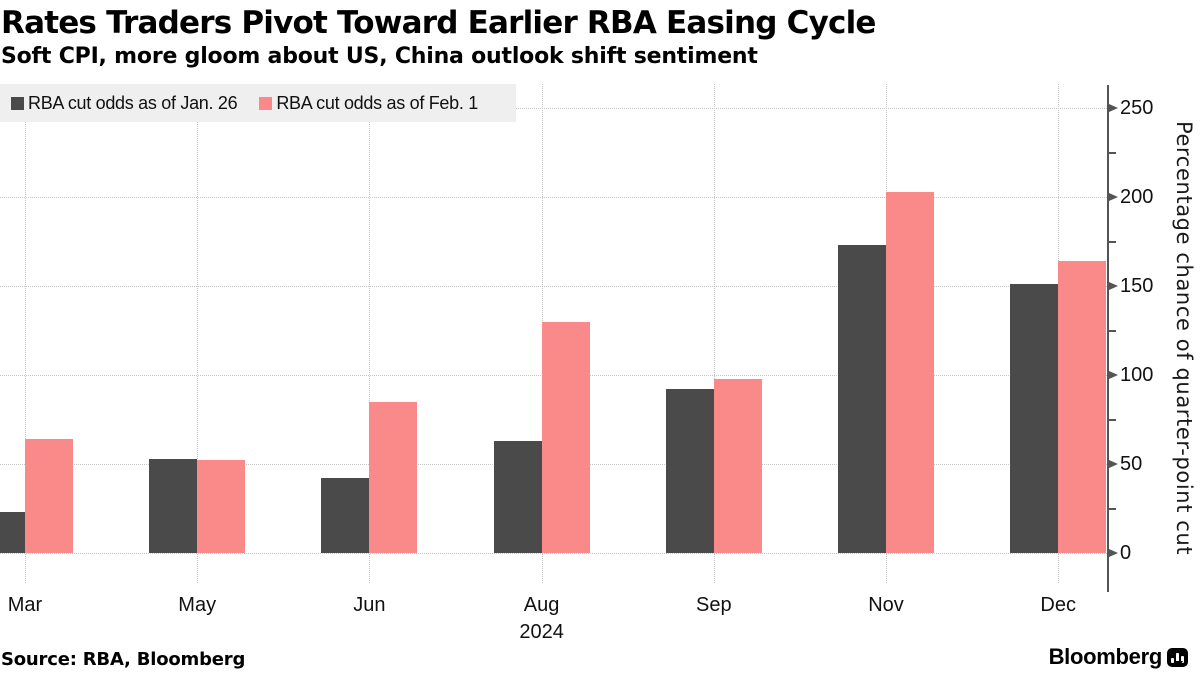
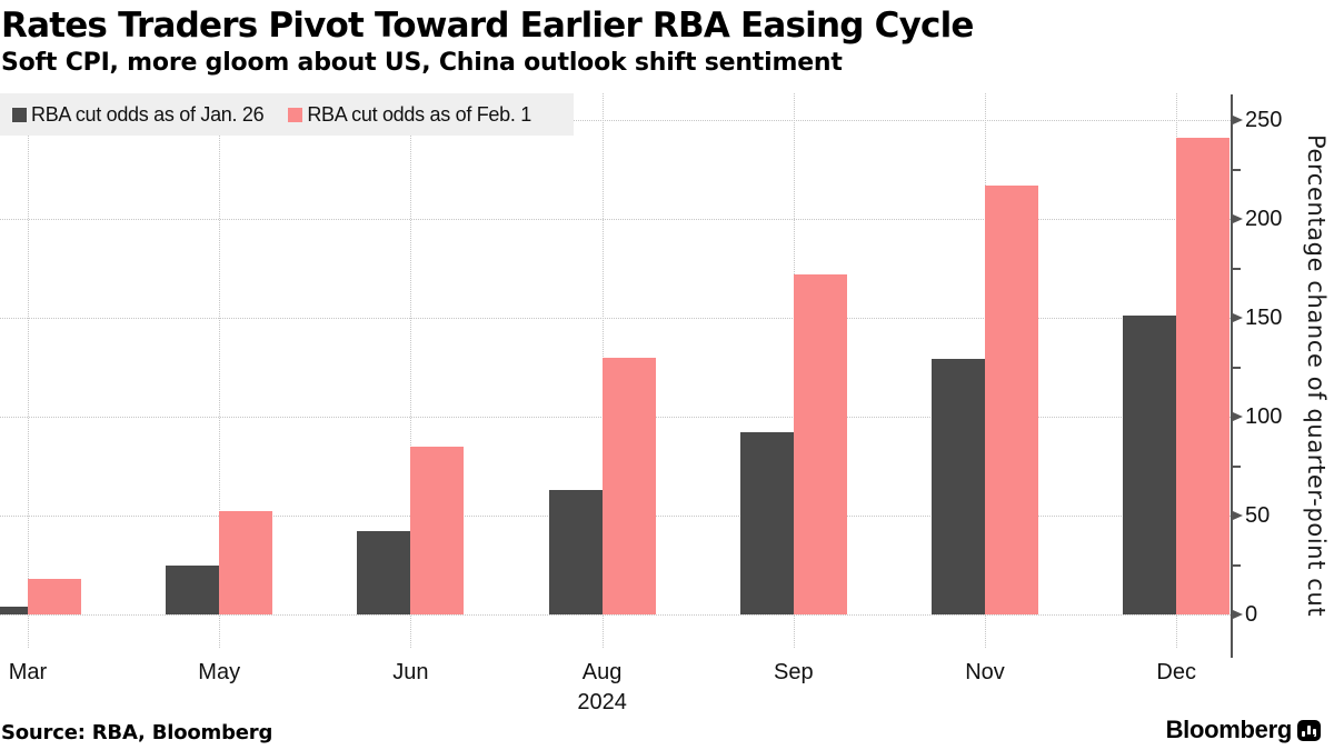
RBA cut odds as of Jan. 26/Mar: 23 -> 4
RBA cut odds as of Feb. 1/Mar: 64 -> 18
RBA cut odds as of Jan. 26/May: 53 -> 25
RBA cut odds as of Feb. 1/Sep: 98 -> 172
RBA cut odds as of Jan. 26/Nov: 173 -> 129
RBA cut odds as of Feb. 1/Nov: 203 -> 217
RBA cut odds as of Feb. 1/Dec: 164 -> 241
